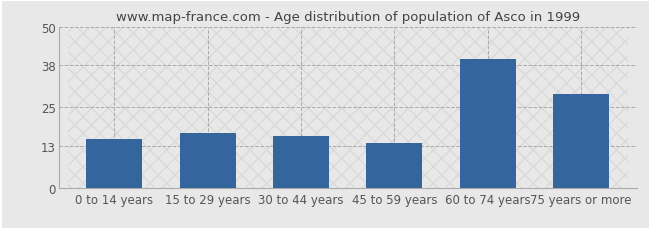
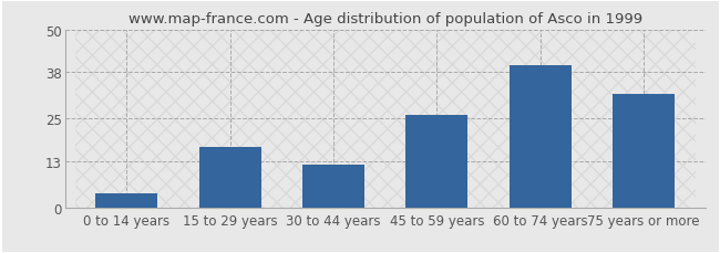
0 to 14 years: 15 -> 4
30 to 44 years: 16 -> 12
45 to 59 years: 14 -> 26
75 years or more: 29 -> 32
